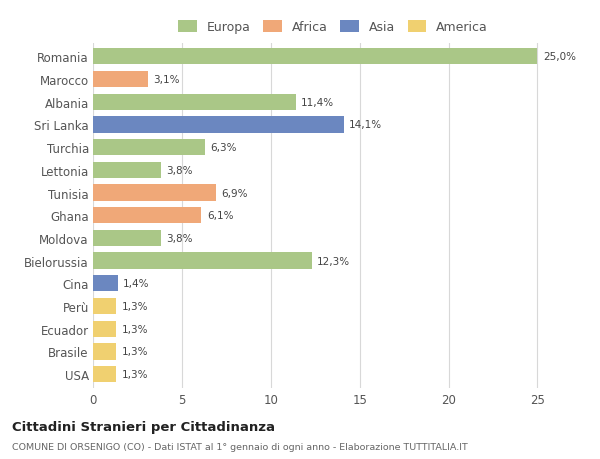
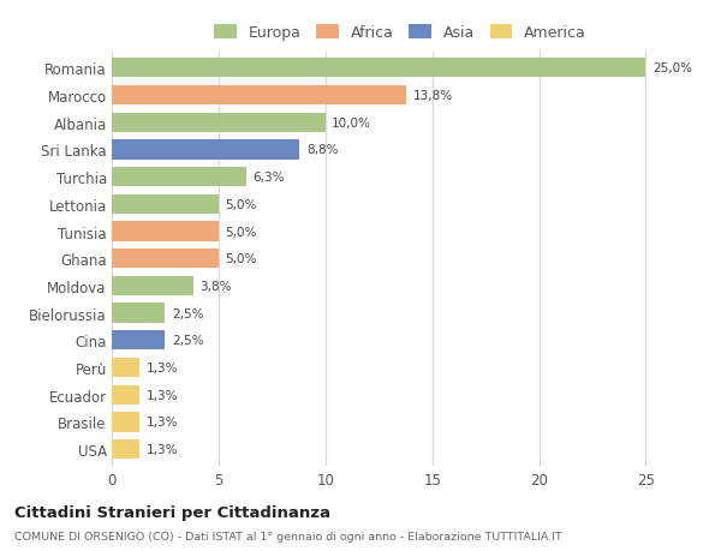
Marocco: 3,1% -> 13,8%
Albania: 11,4% -> 10,0%
Sri Lanka: 14,1% -> 8,8%
Lettonia: 3,8% -> 5,0%
Tunisia: 6,9% -> 5,0%
Ghana: 6,1% -> 5,0%
Bielorussia: 12,3% -> 2,5%
Cina: 1,4% -> 2,5%
